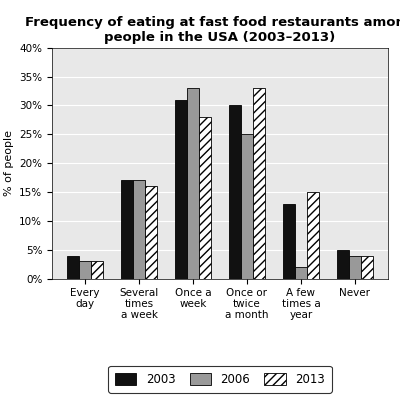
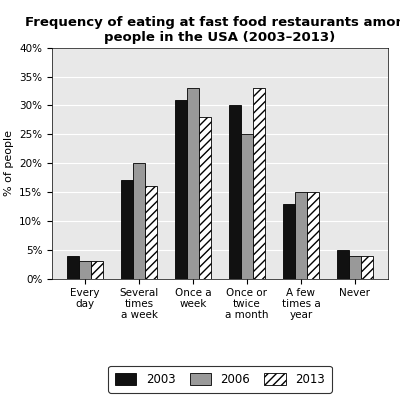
2006/Several times a week: 17% -> 20%
2006/A few times a year: 2% -> 15%
